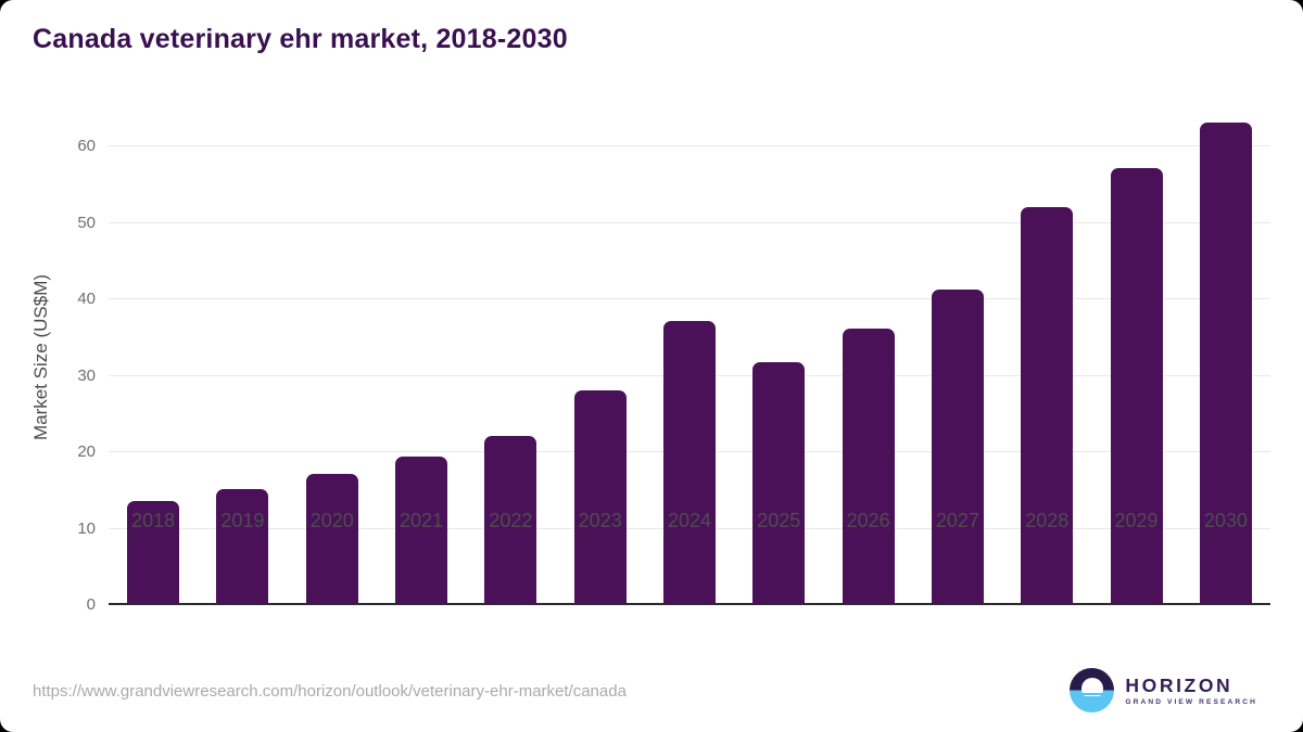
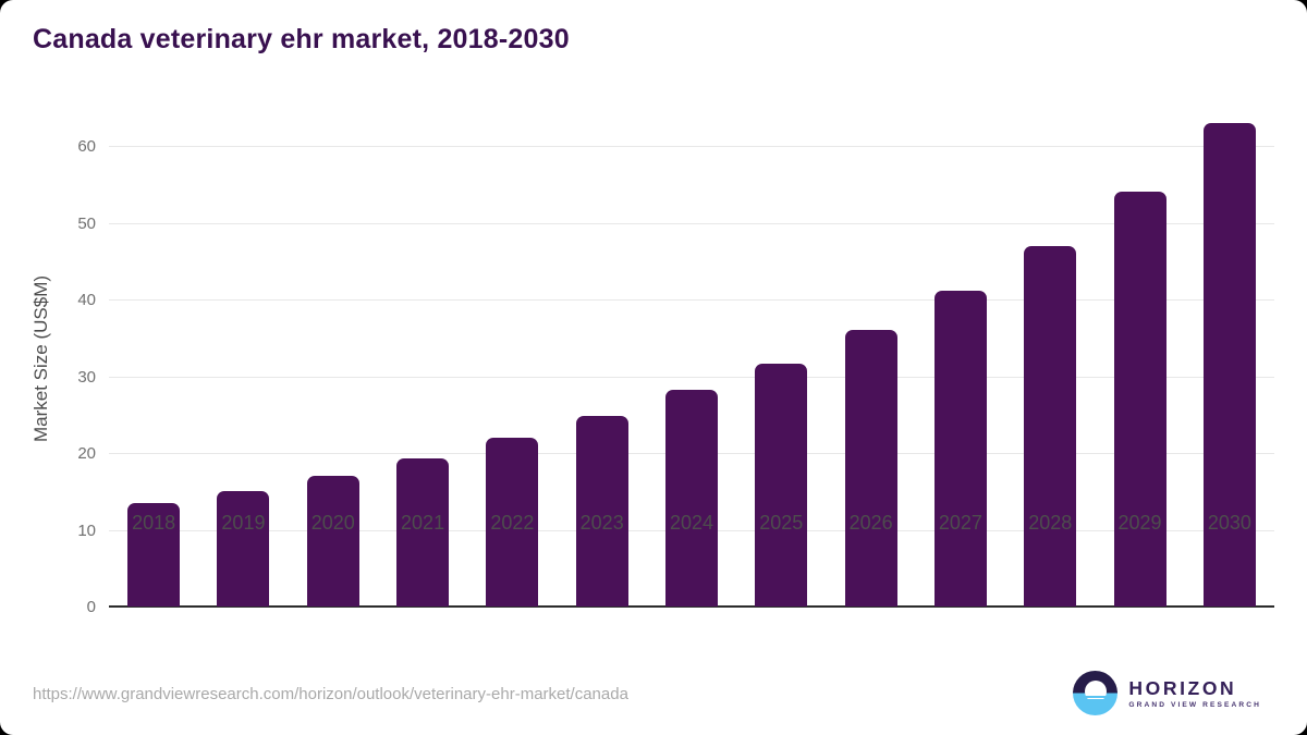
2023: 28 -> 25
2024: 37 -> 28
2028: 52 -> 47
2029: 57 -> 54
